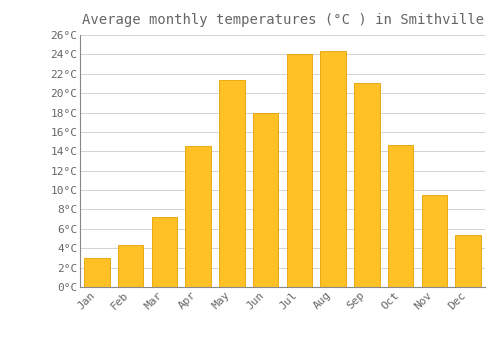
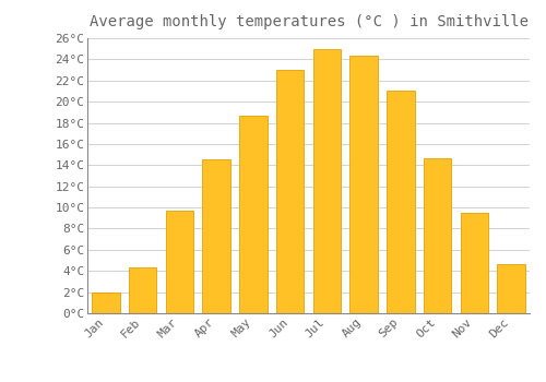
Jan: 3.0°C -> 2.0°C
Mar: 7.2°C -> 9.7°C
May: 21.4°C -> 18.7°C
Jun: 18.0°C -> 23.0°C
Jul: 24.0°C -> 25.0°C
Dec: 5.4°C -> 4.6°C
